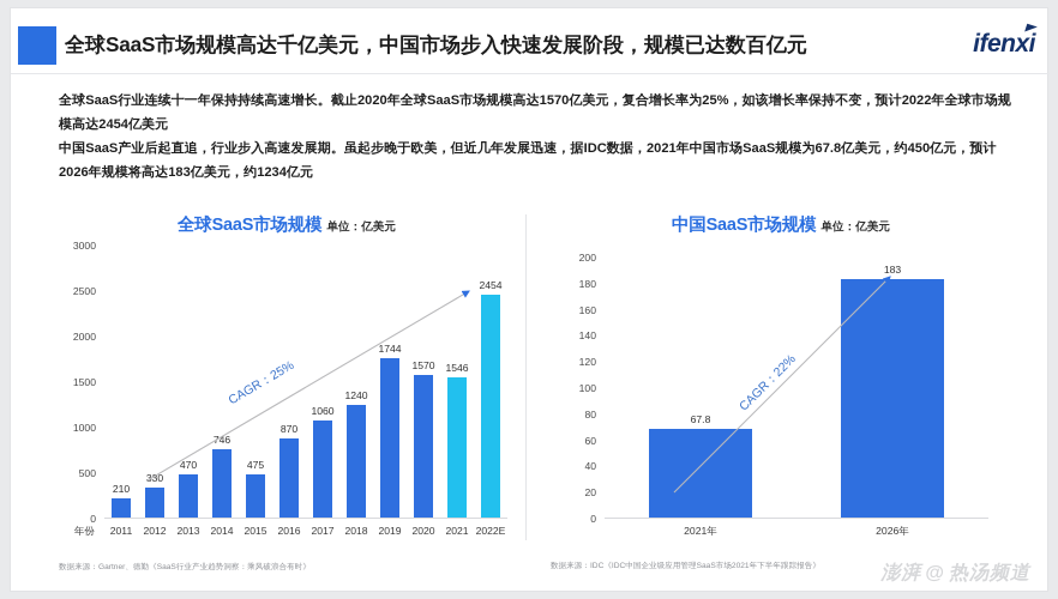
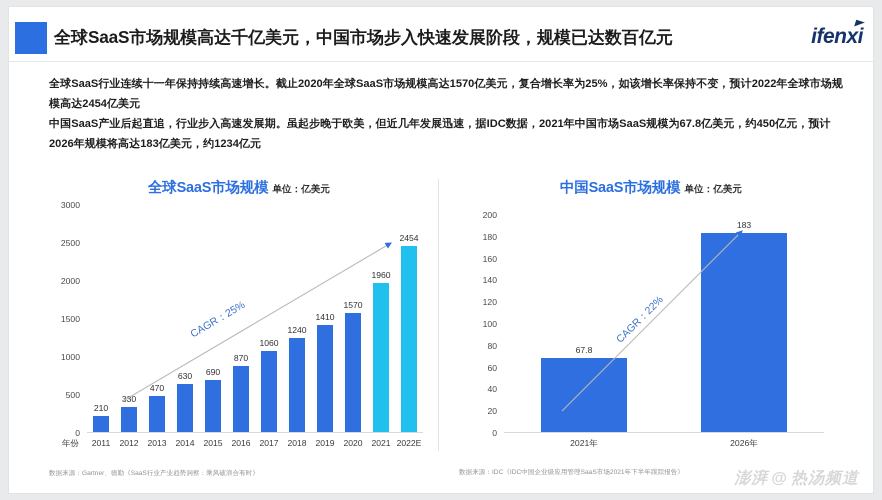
全球SaaS市场规模/2014: 746 -> 630
全球SaaS市场规模/2015: 475 -> 690
全球SaaS市场规模/2019: 1744 -> 1410
全球SaaS市场规模/2021: 1546 -> 1960
